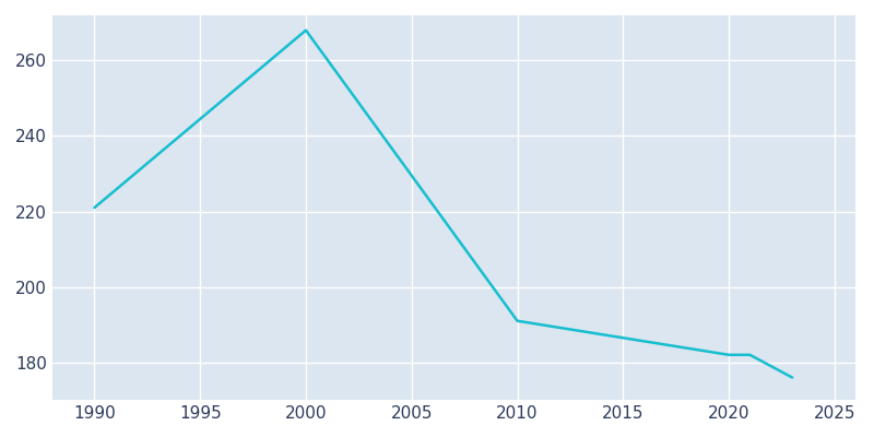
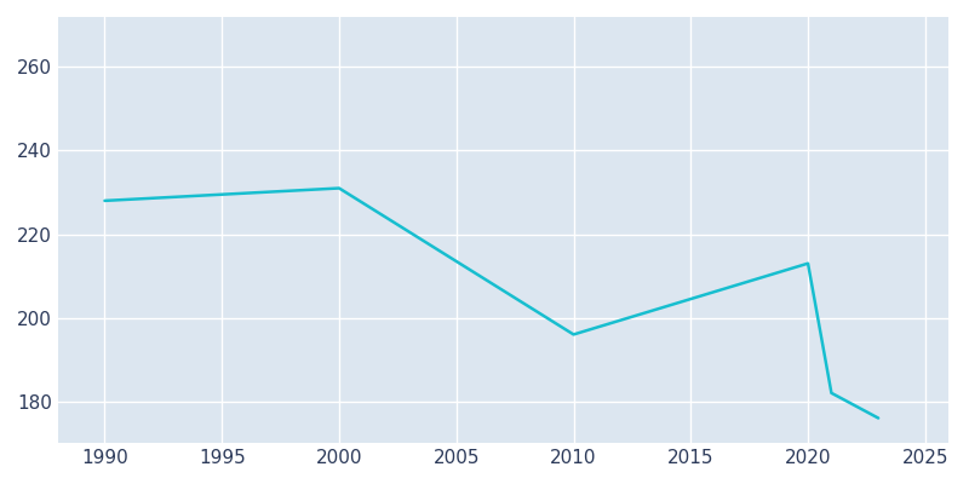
1990: 221 -> 228
2000: 268 -> 231
2010: 191 -> 196
2020: 182 -> 213
